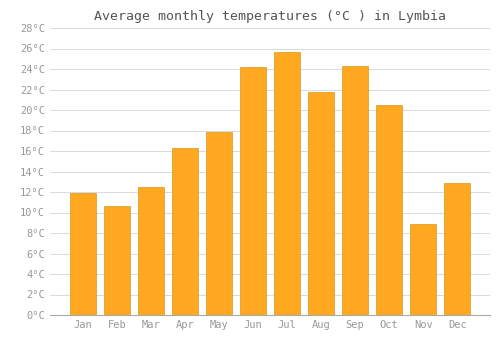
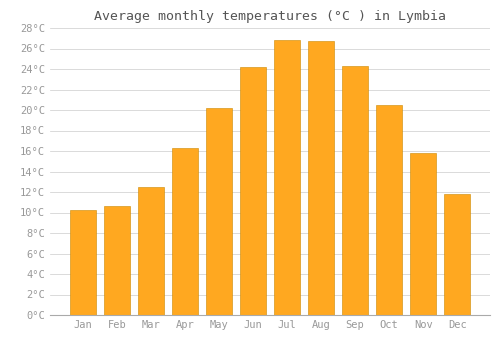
Jan: 11.9°C -> 10.2°C
May: 17.9°C -> 20.2°C
Jul: 25.7°C -> 26.8°C
Aug: 21.8°C -> 26.7°C
Nov: 8.9°C -> 15.8°C
Dec: 12.9°C -> 11.8°C
